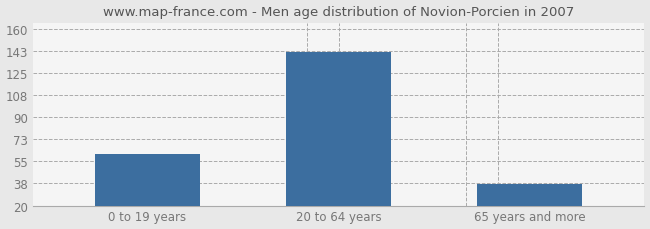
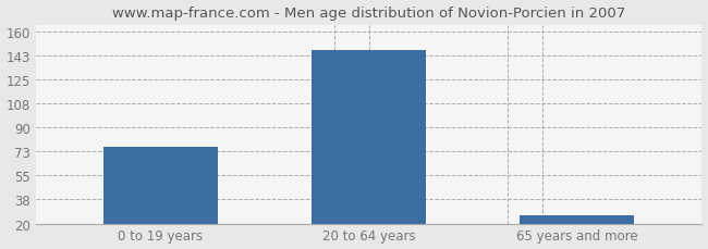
0 to 19 years: 61 -> 76
20 to 64 years: 142 -> 147
65 years and more: 37 -> 26
